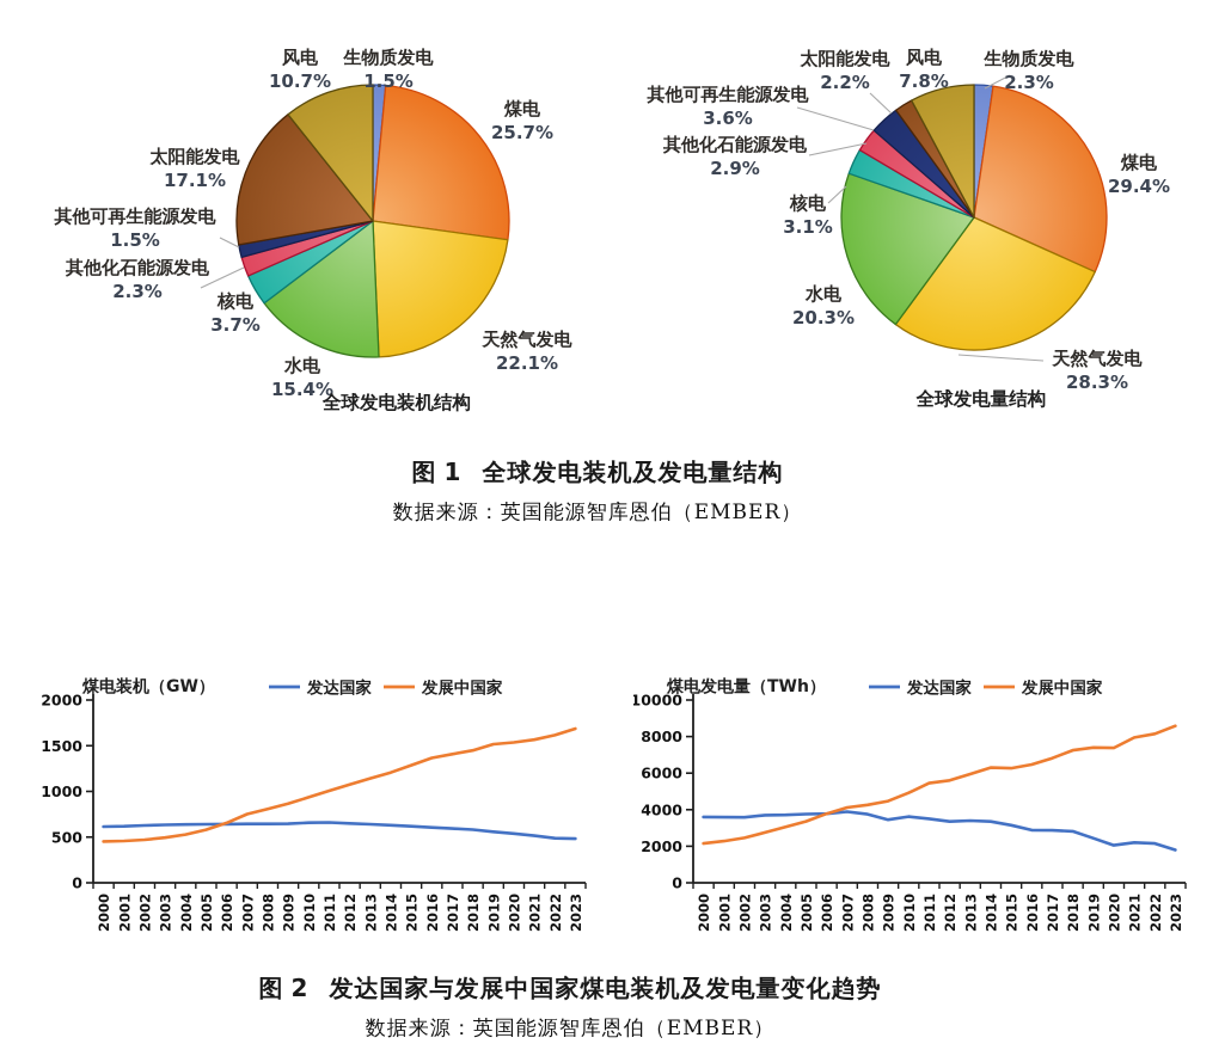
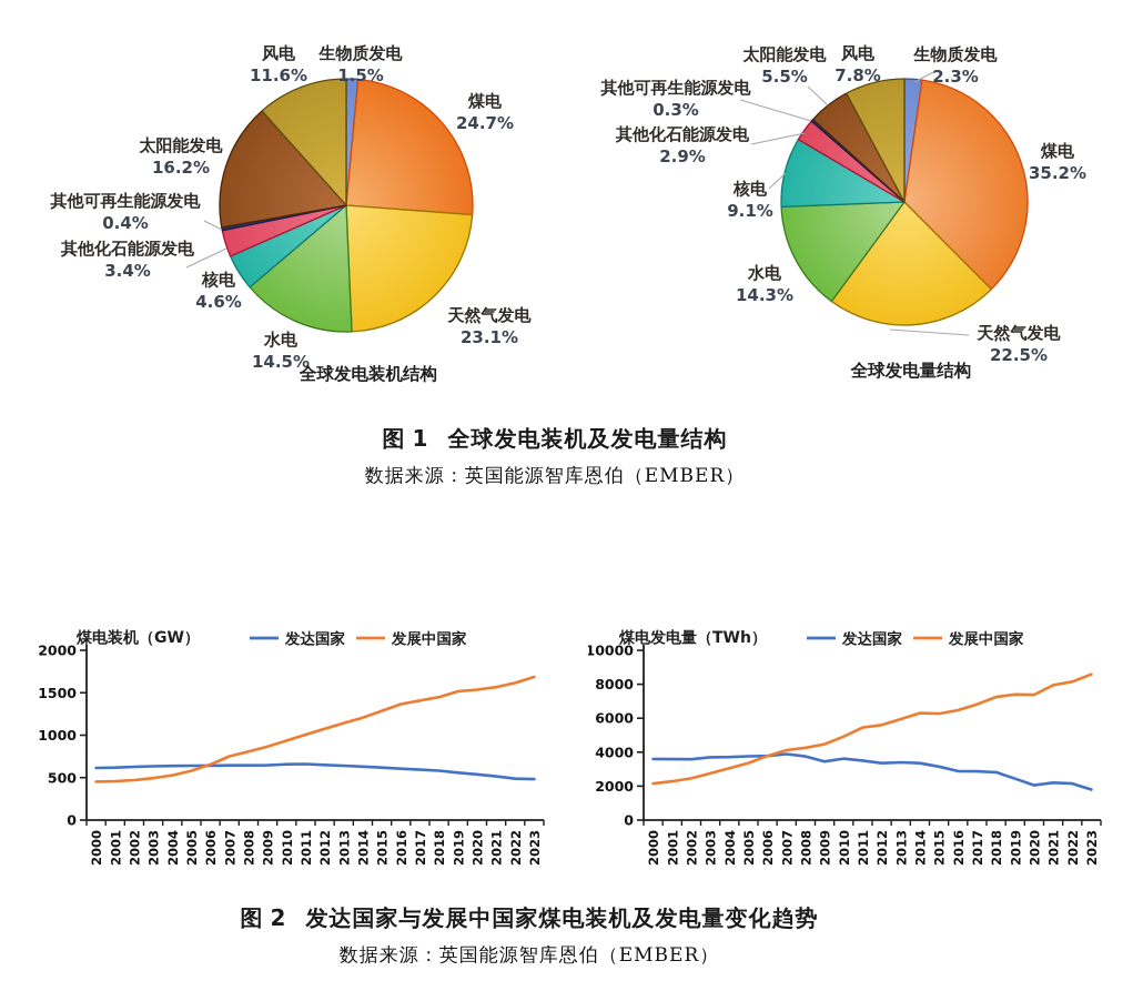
全球发电装机结构/煤电: 25.7% -> 24.7%
全球发电装机结构/天然气发电: 22.1% -> 23.1%
全球发电装机结构/水电: 15.4% -> 14.5%
全球发电装机结构/核电: 3.7% -> 4.6%
全球发电装机结构/其他化石能源发电: 2.3% -> 3.4%
全球发电装机结构/其他可再生能源发电: 1.5% -> 0.4%
全球发电装机结构/太阳能发电: 17.1% -> 16.2%
全球发电装机结构/风电: 10.7% -> 11.6%
全球发电量结构/煤电: 29.4% -> 35.2%
全球发电量结构/天然气发电: 28.3% -> 22.5%
全球发电量结构/水电: 20.3% -> 14.3%
全球发电量结构/核电: 3.1% -> 9.1%
全球发电量结构/其他可再生能源发电: 3.6% -> 0.3%
全球发电量结构/太阳能发电: 2.2% -> 5.5%
